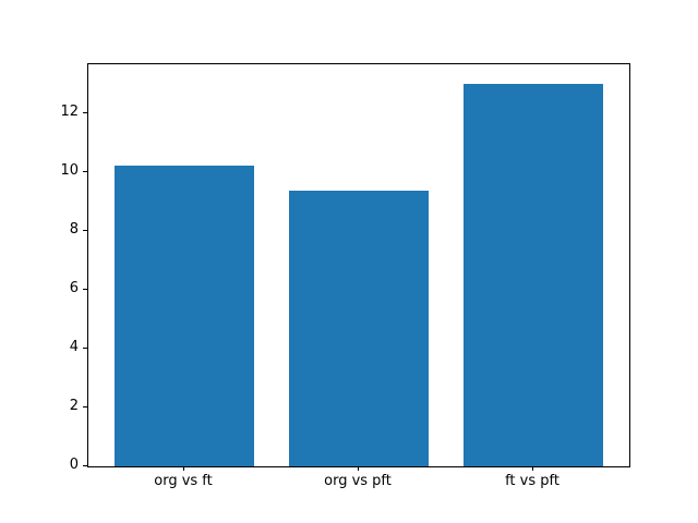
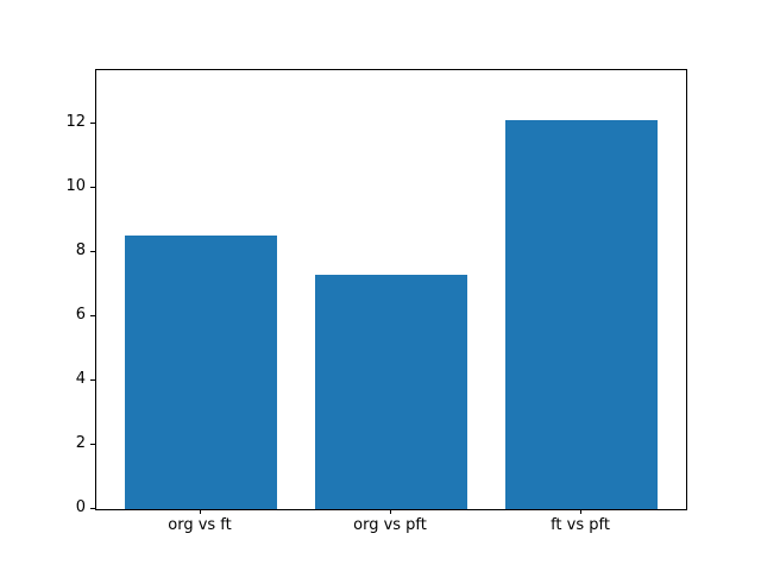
org vs ft: 10.2 -> 8.5
org vs pft: 9.3 -> 7.3
ft vs pft: 13.0 -> 12.1
